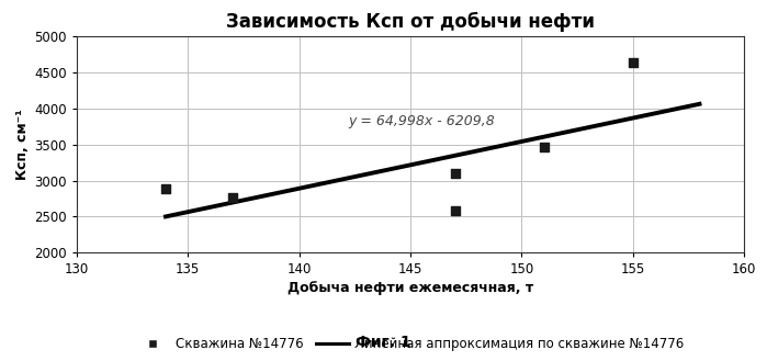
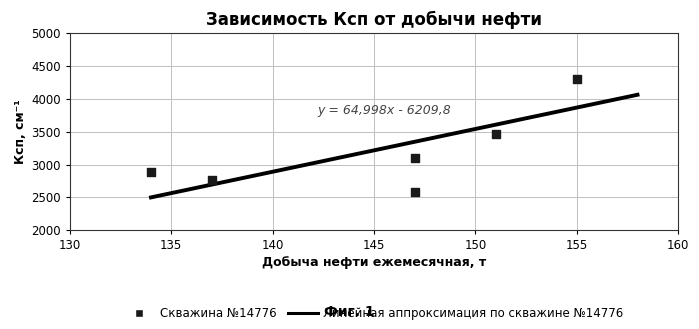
155: 4630 -> 4300
